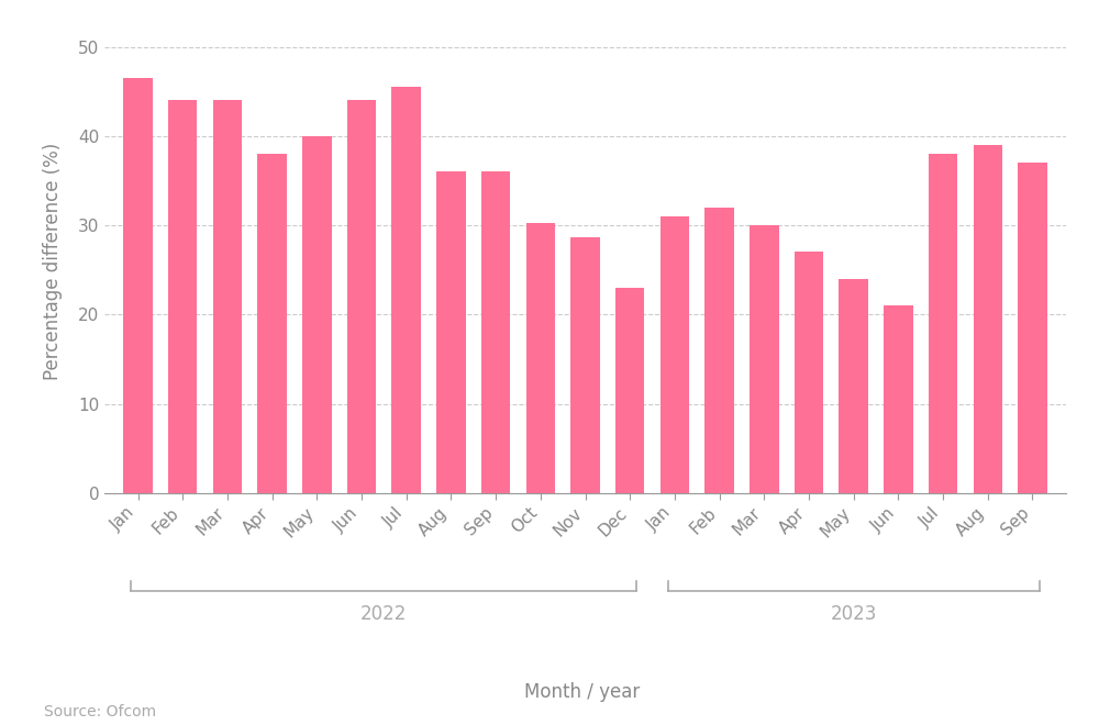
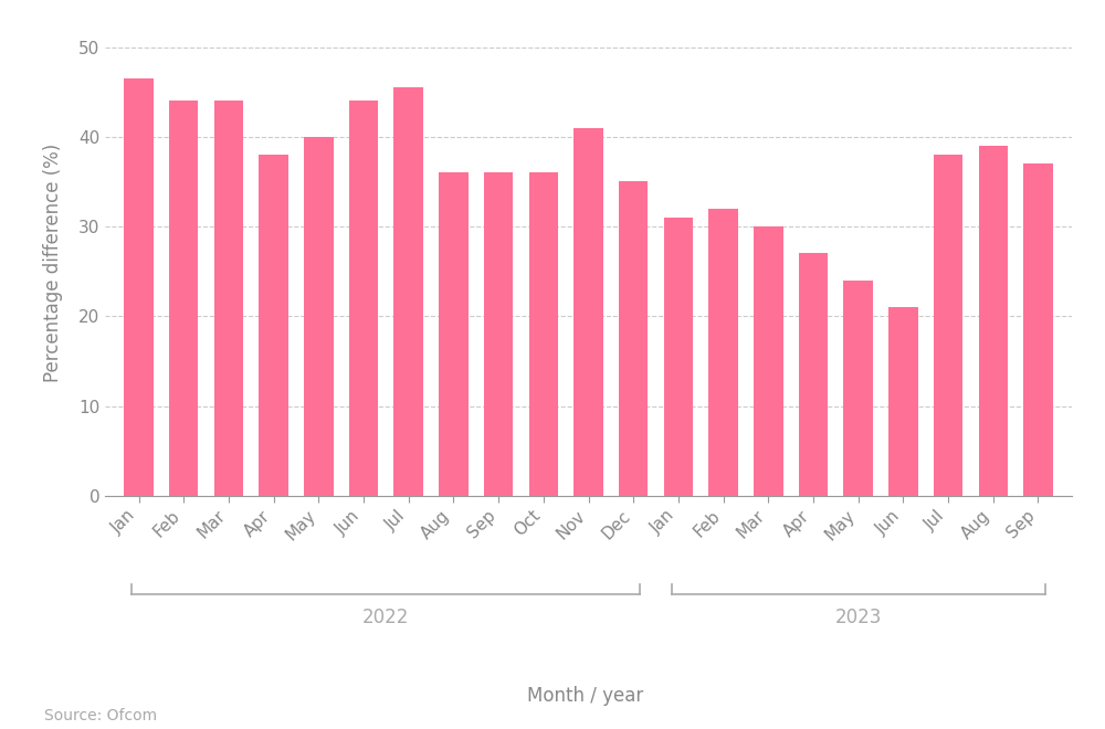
Oct: 30.2 -> 36.0
Nov: 28.6 -> 41.0
Dec: 23.0 -> 35.0
